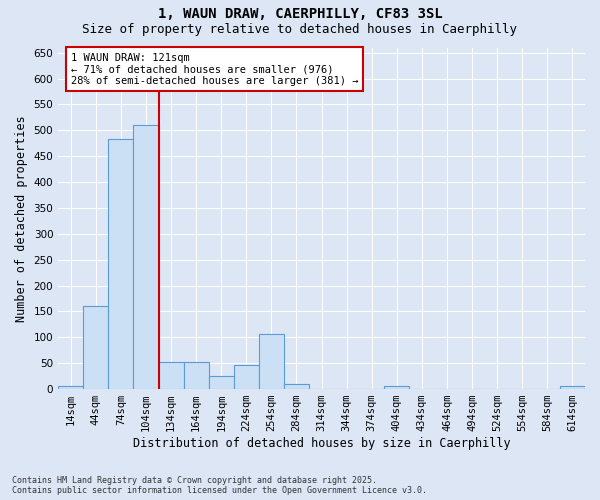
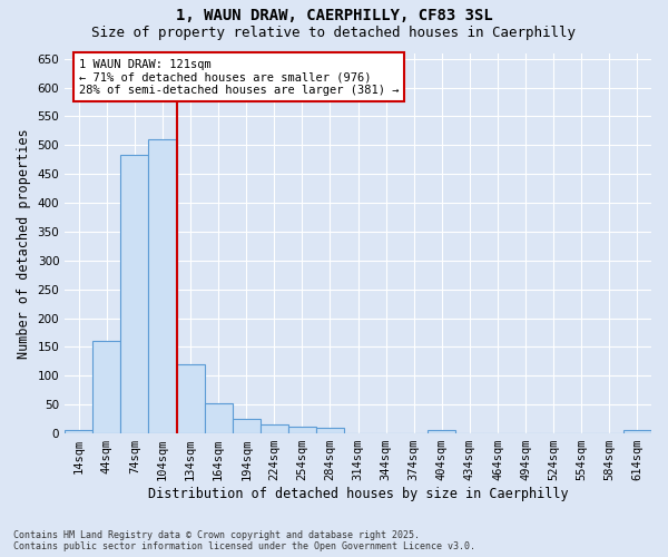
134sqm: 52 -> 120
224sqm: 46 -> 15
254sqm: 106 -> 12
